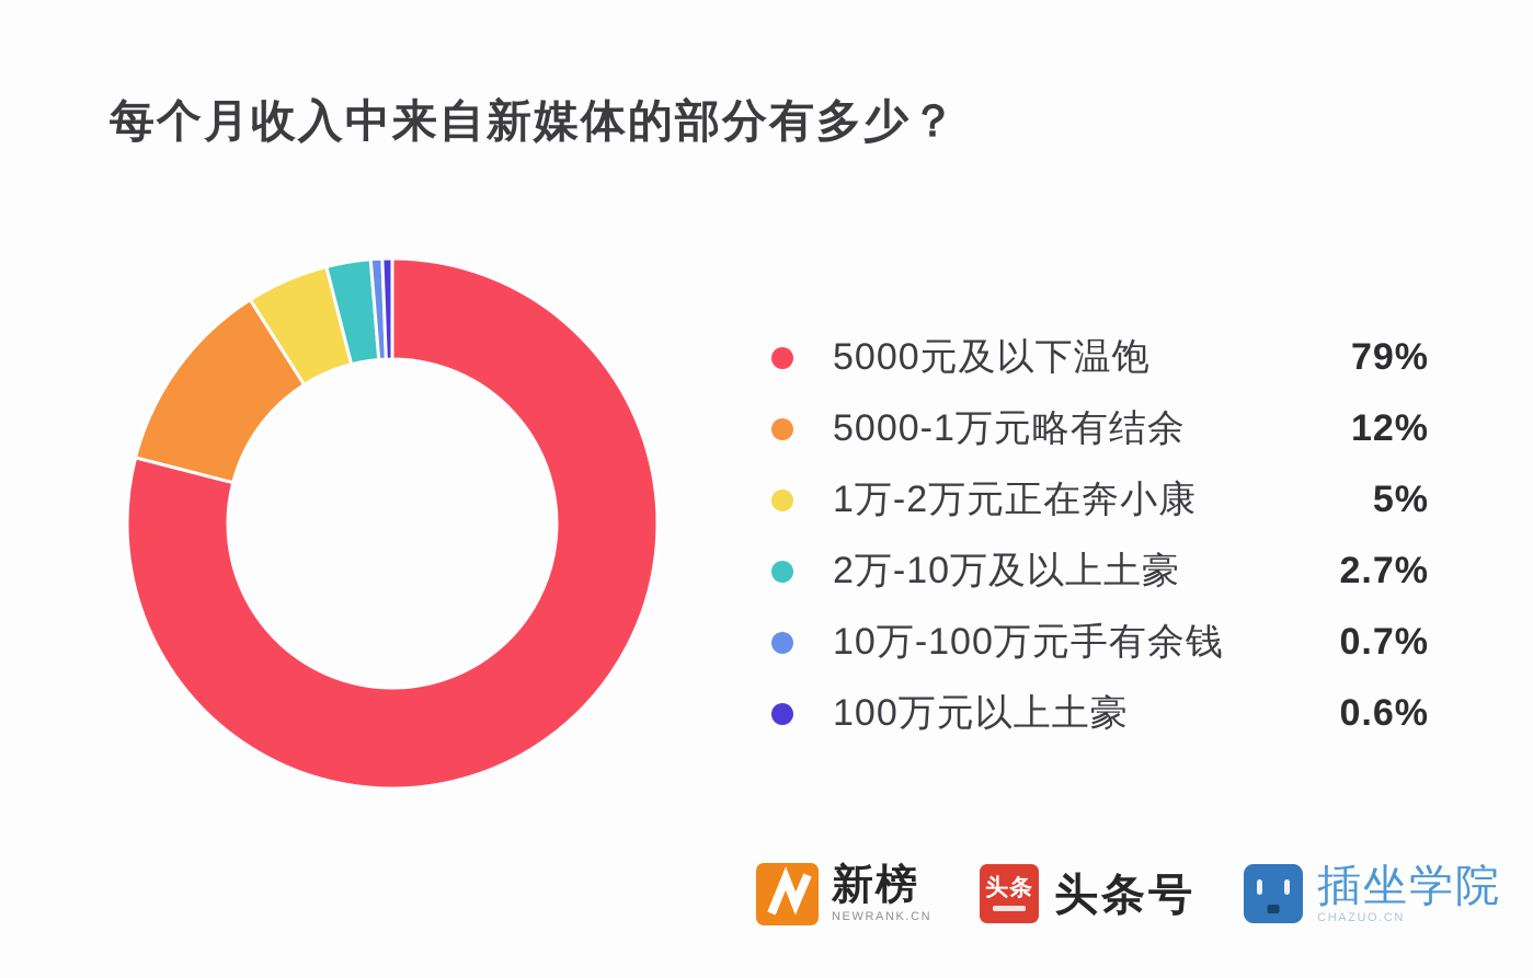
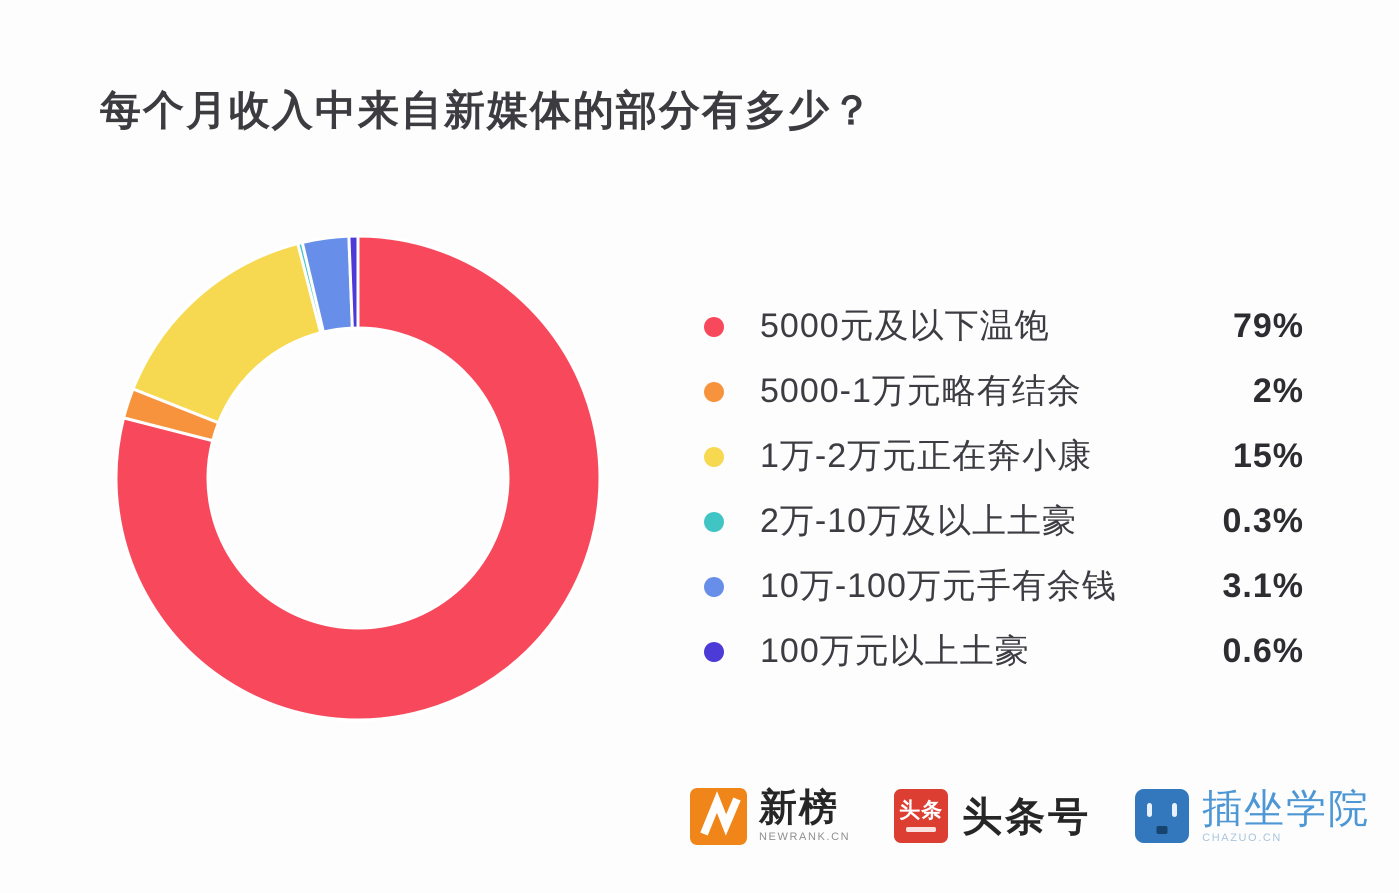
5000-1万元略有结余: 12% -> 2%
1万-2万元正在奔小康: 5% -> 15%
2万-10万及以上土豪: 2.7% -> 0.3%
10万-100万元手有余钱: 0.7% -> 3.1%
